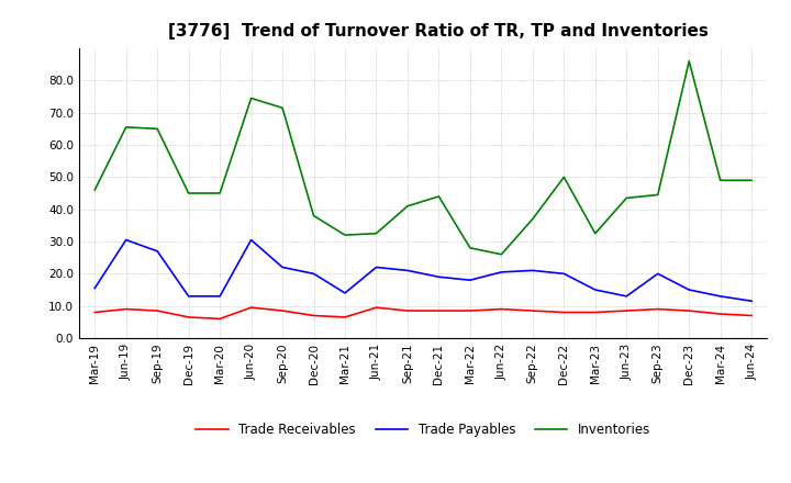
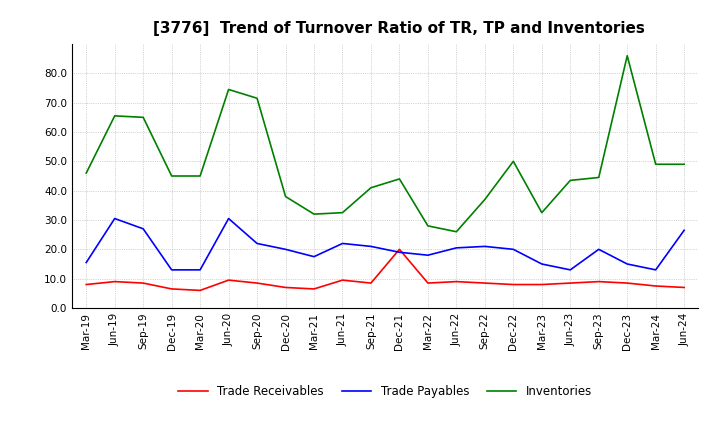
Trade Payables/Mar-21: 14.0 -> 17.5
Trade Receivables/Dec-21: 8.5 -> 20.0
Trade Payables/Jun-24: 11.5 -> 26.5
